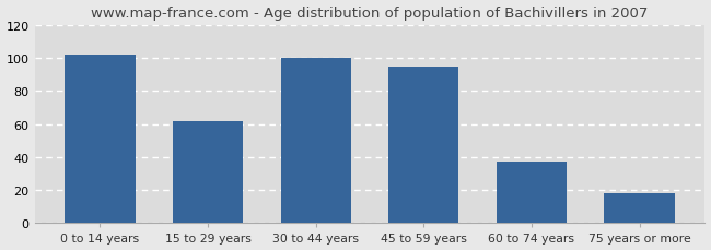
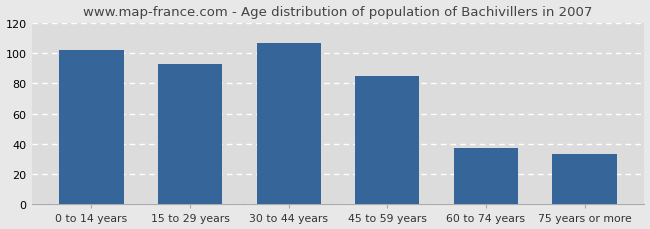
15 to 29 years: 62 -> 93
30 to 44 years: 100 -> 107
45 to 59 years: 95 -> 85
75 years or more: 18 -> 33
